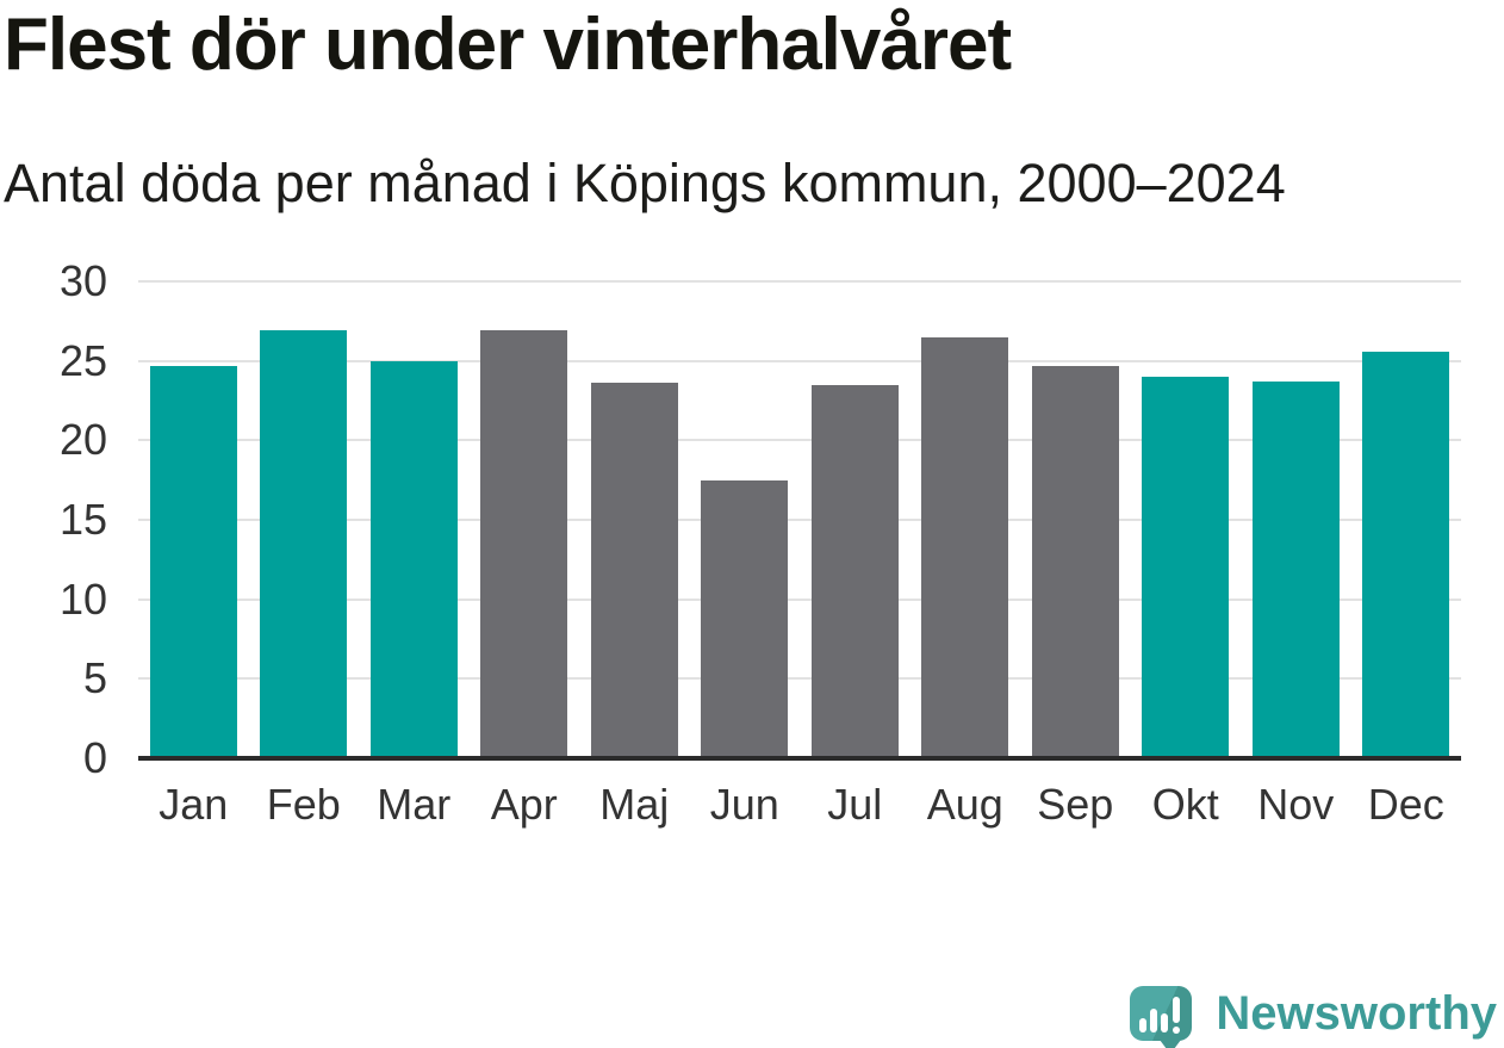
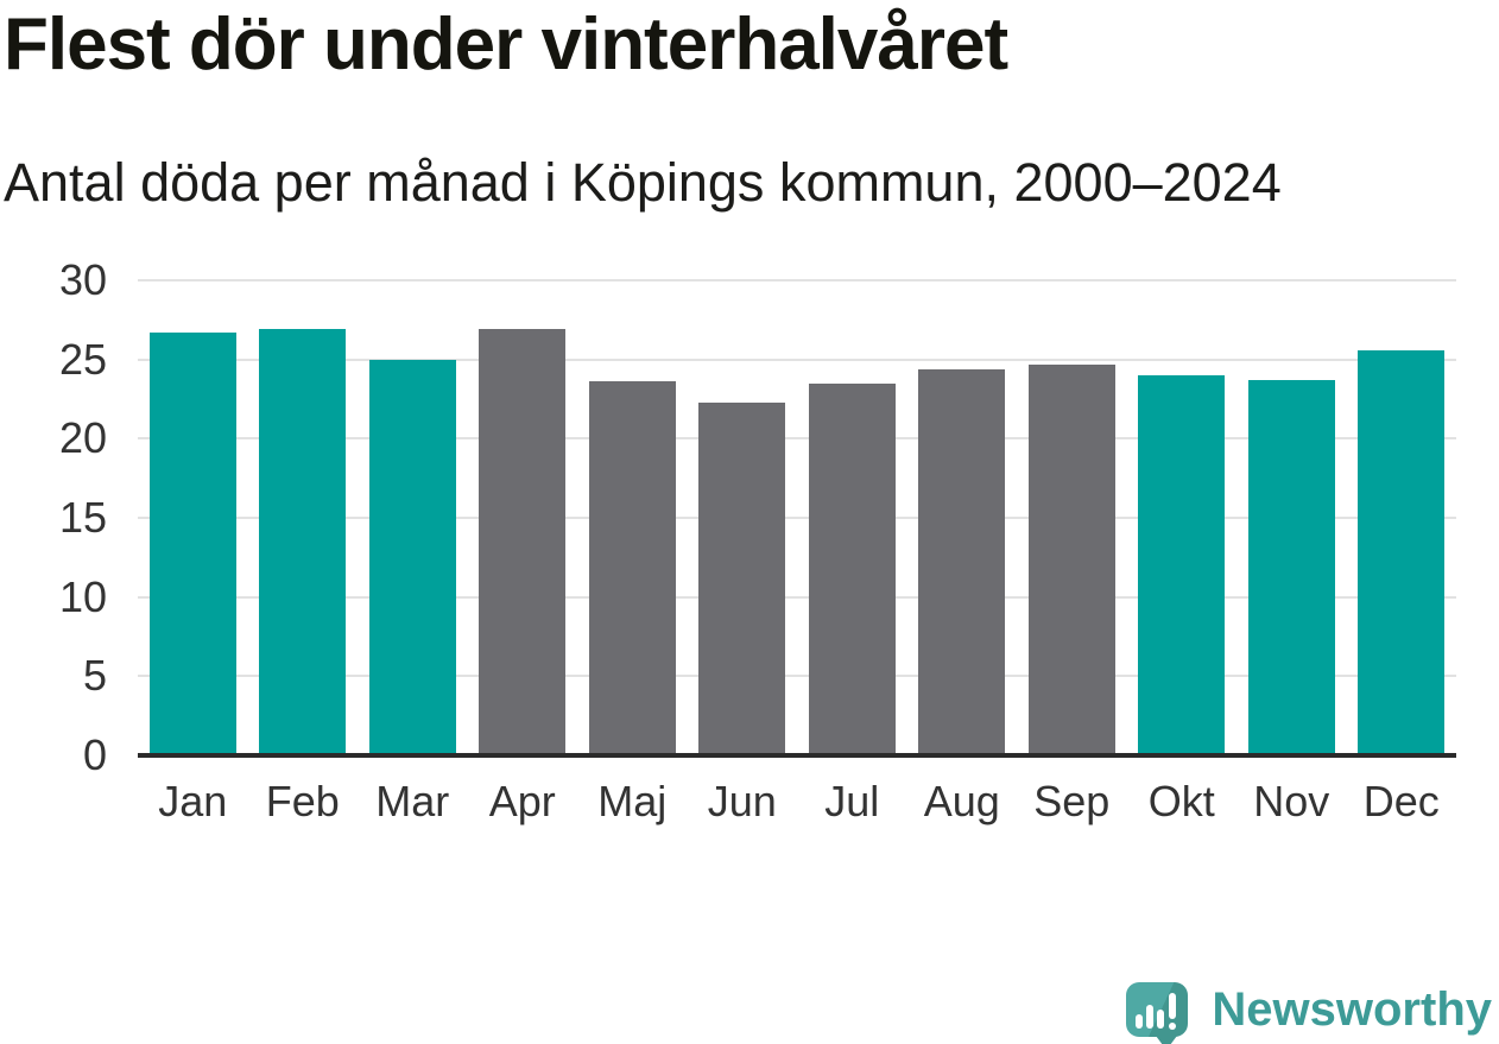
Jan: 24.7 -> 26.7
Jun: 17.5 -> 22.3
Aug: 26.5 -> 24.4
